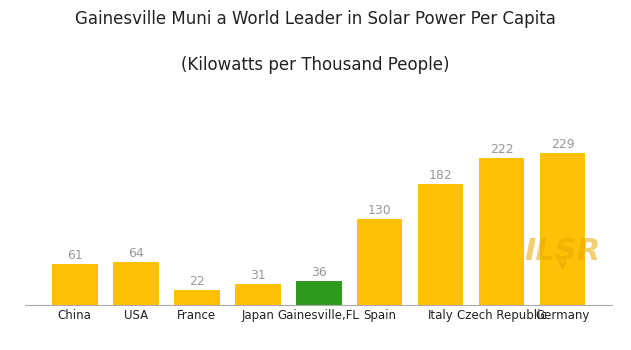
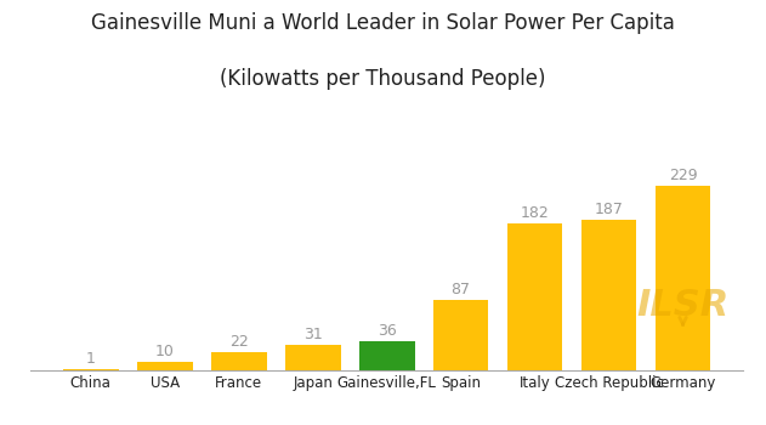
China: 61 -> 1
USA: 64 -> 10
Spain: 130 -> 87
Czech Republic: 222 -> 187
